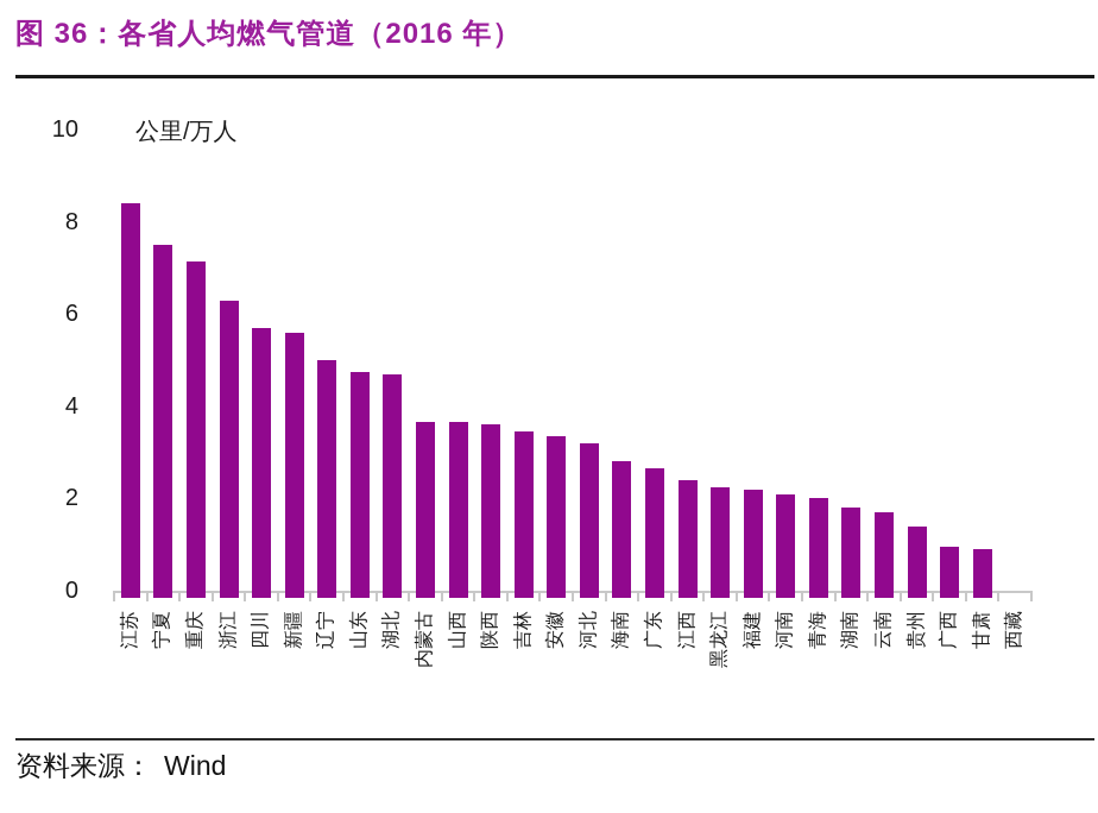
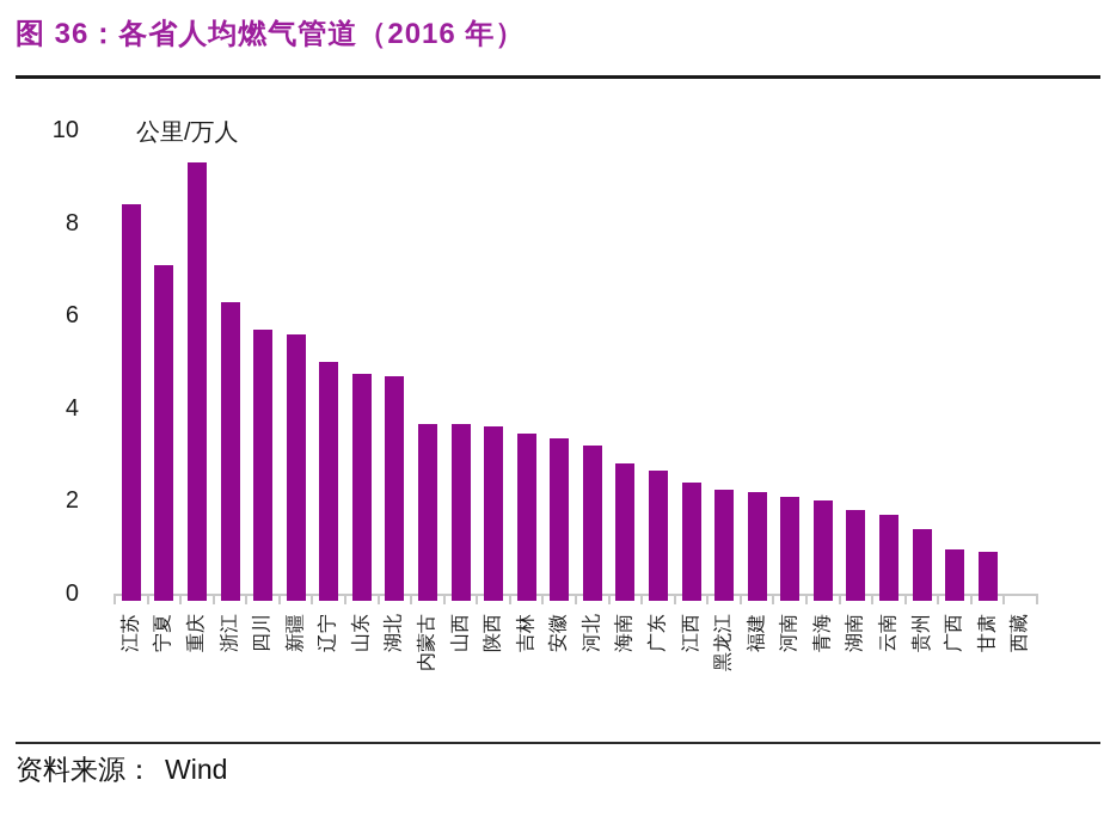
宁夏: 7.5 -> 7.1
重庆: 7.2 -> 9.3
